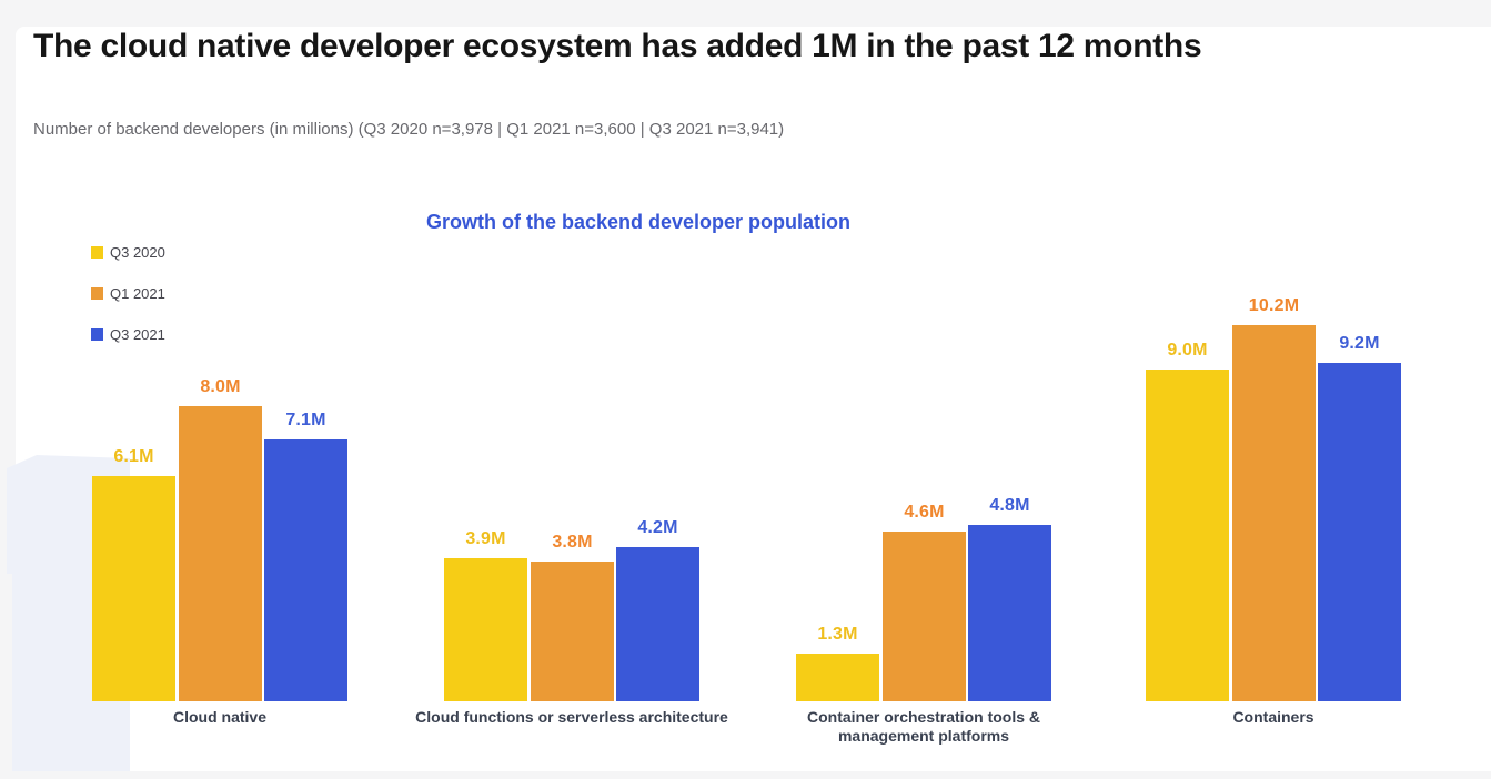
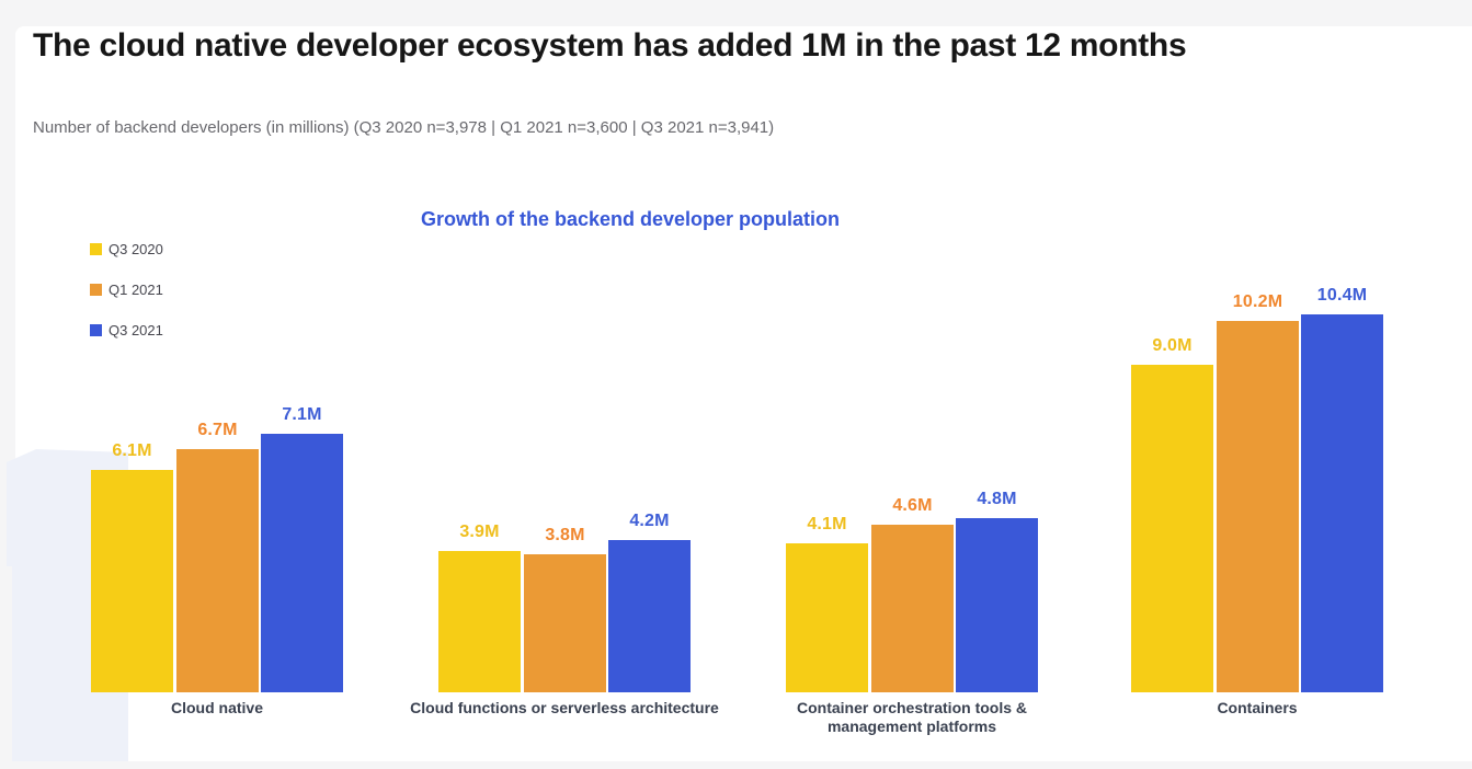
Q1 2021/Cloud native: 8.0M -> 6.7M
Q3 2020/Container orchestration tools & management platforms: 1.3M -> 4.1M
Q3 2021/Containers: 9.2M -> 10.4M
